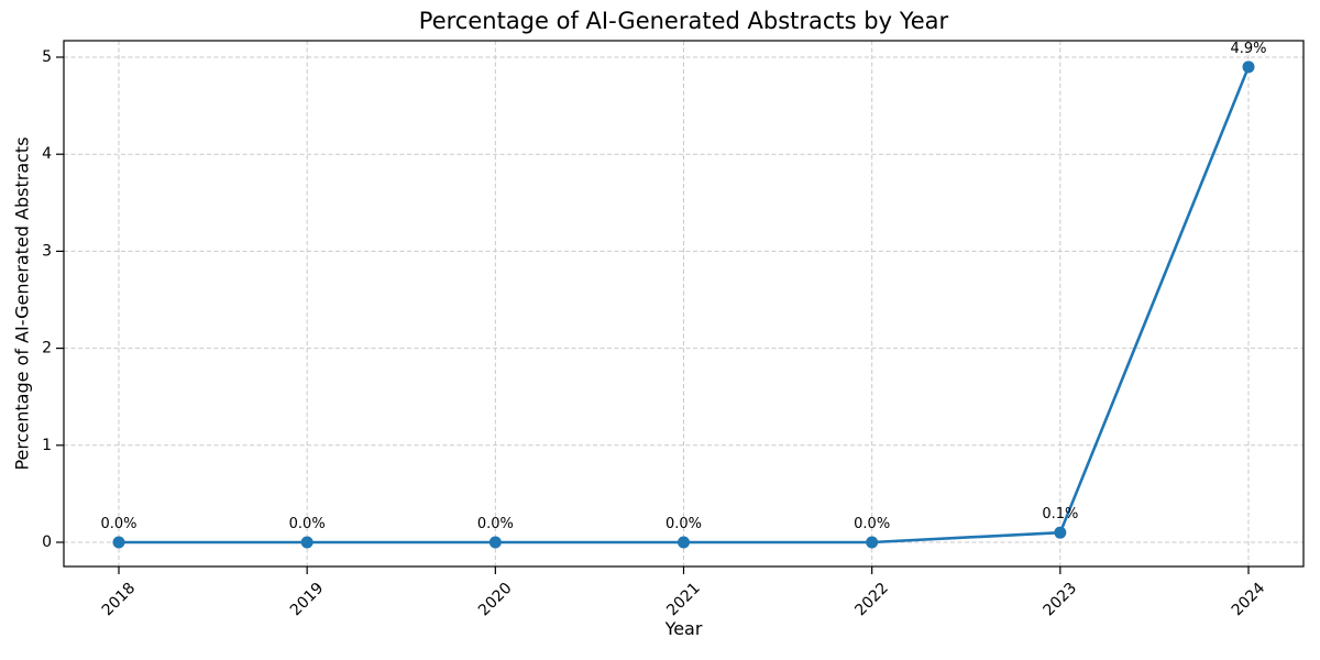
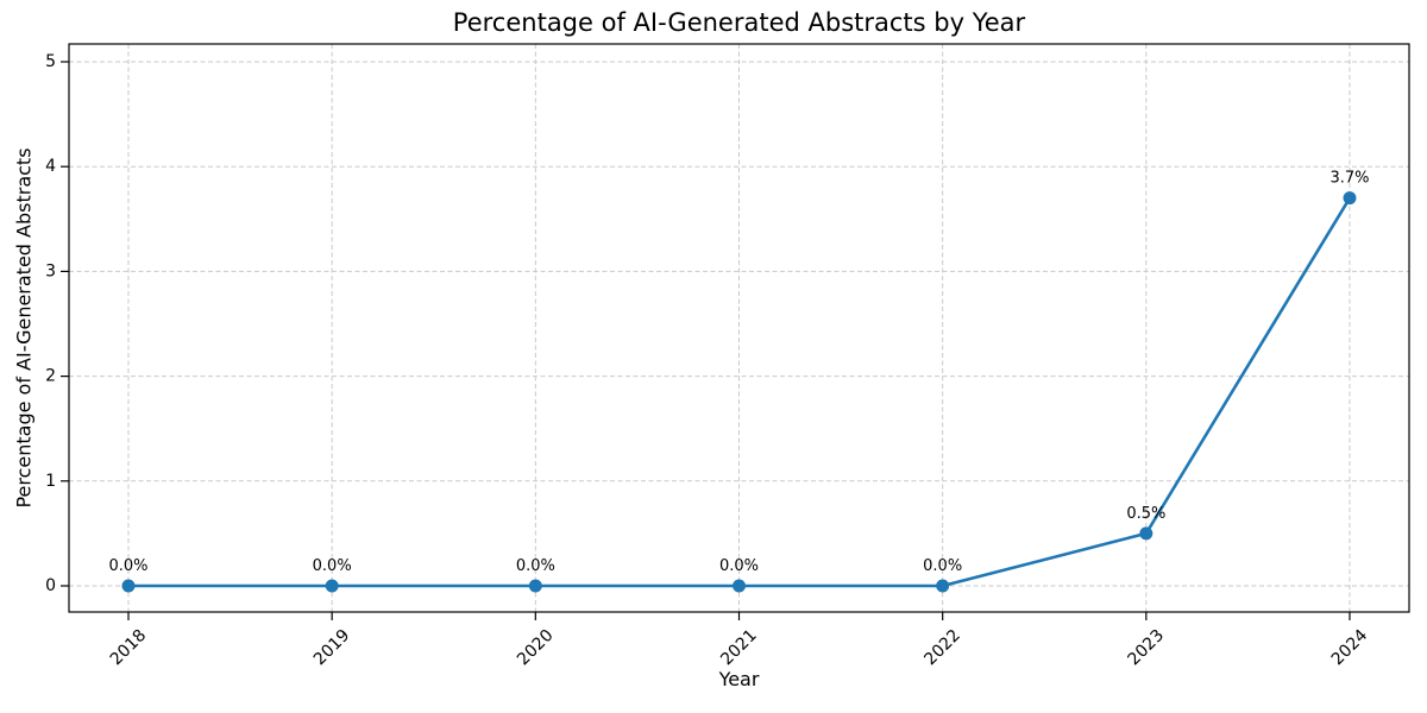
2023: 0.1% -> 0.5%
2024: 4.9% -> 3.7%
